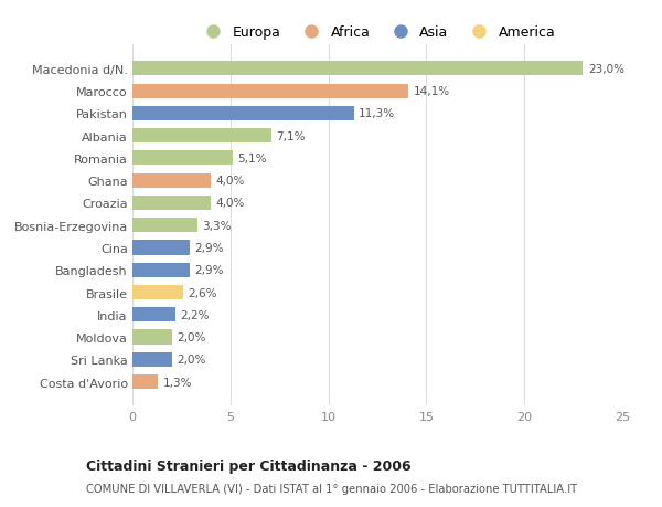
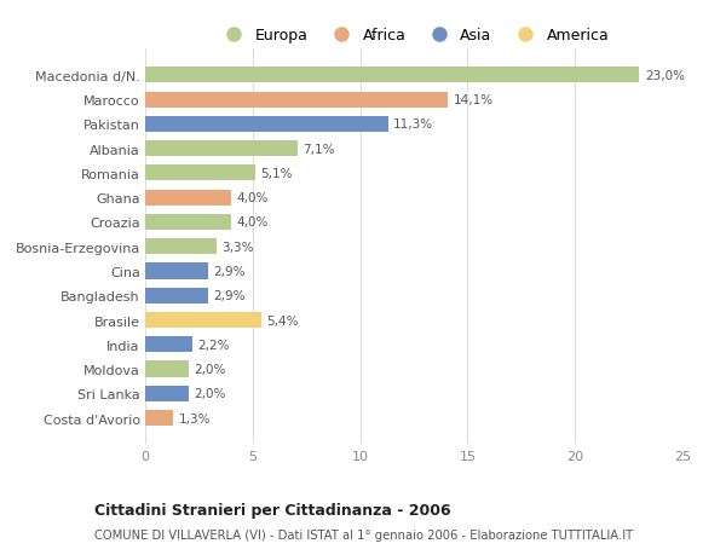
Brasile: 2,6% -> 5,4%
